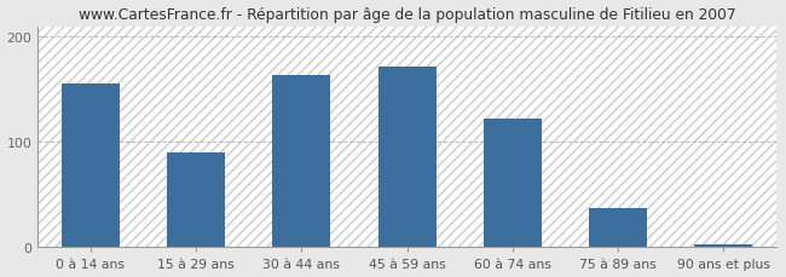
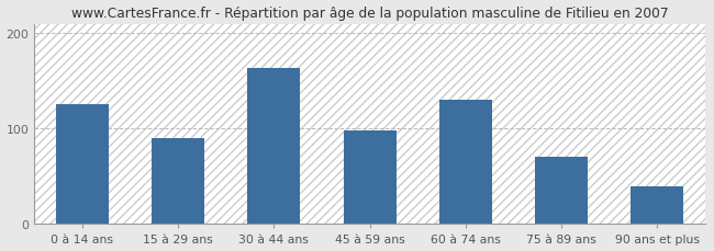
0 à 14 ans: 155 -> 126
45 à 59 ans: 172 -> 98
60 à 74 ans: 122 -> 130
75 à 89 ans: 37 -> 70
90 ans et plus: 3 -> 40
